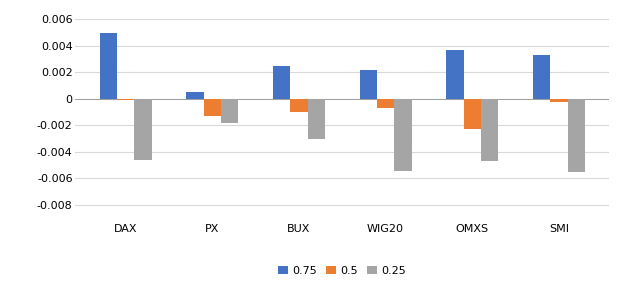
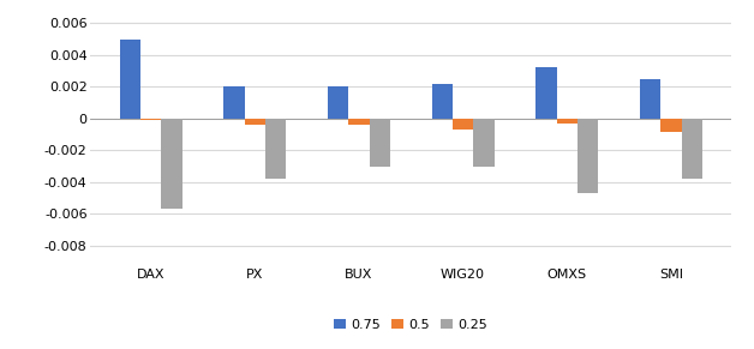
0.25/DAX: -0.0046 -> -0.0057
0.75/PX: 0.0005 -> 0.0020
0.5/PX: -0.0013 -> -0.0004
0.25/PX: -0.0018 -> -0.0038
0.75/BUX: 0.0025 -> 0.0020
0.5/BUX: -0.0010 -> -0.0004
0.25/WIG20: -0.0054 -> -0.0030
0.75/OMXS: 0.0037 -> 0.0032
0.5/OMXS: -0.0023 -> -0.0003
0.75/SMI: 0.0033 -> 0.0025
0.5/SMI: -0.0002 -> -0.0008
0.25/SMI: -0.0055 -> -0.0038
